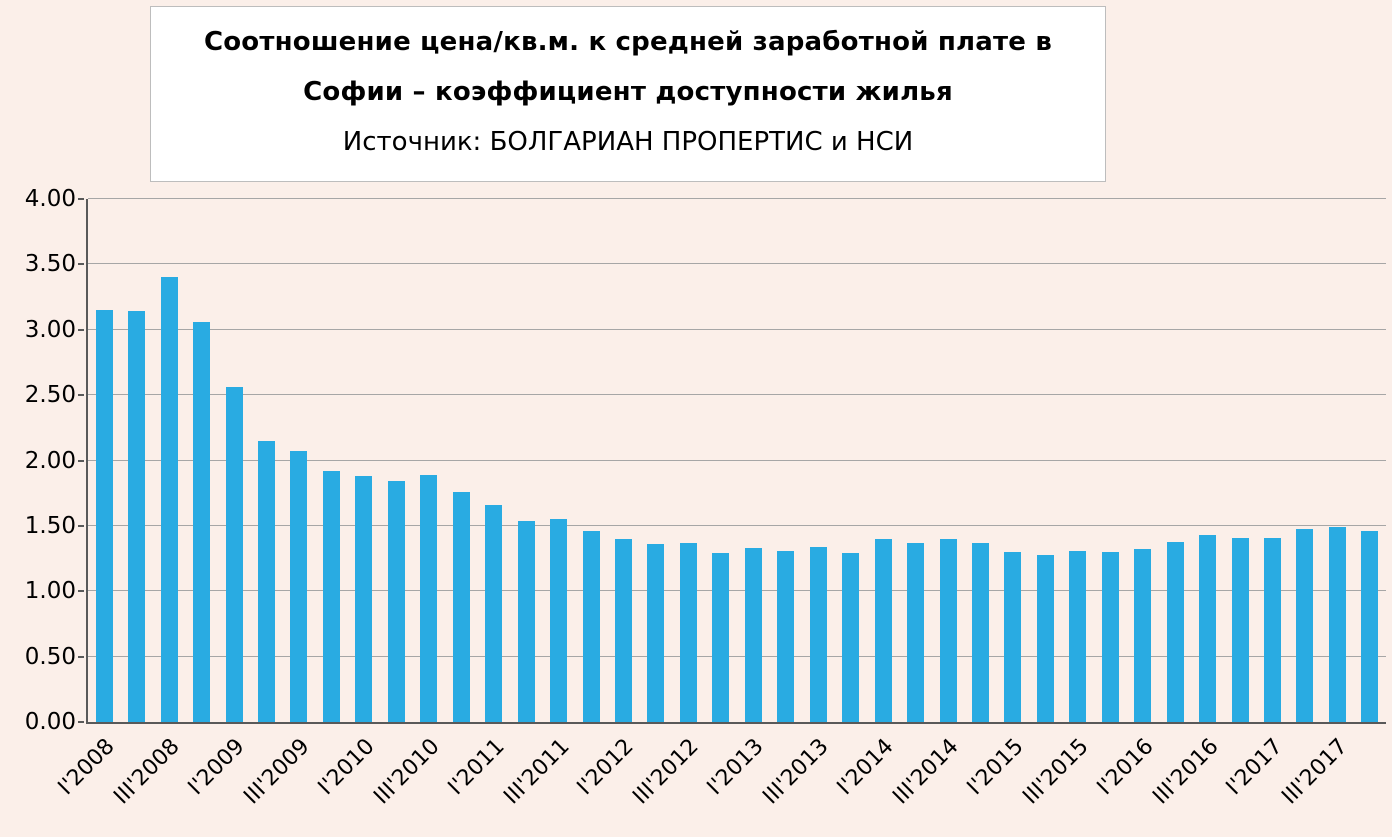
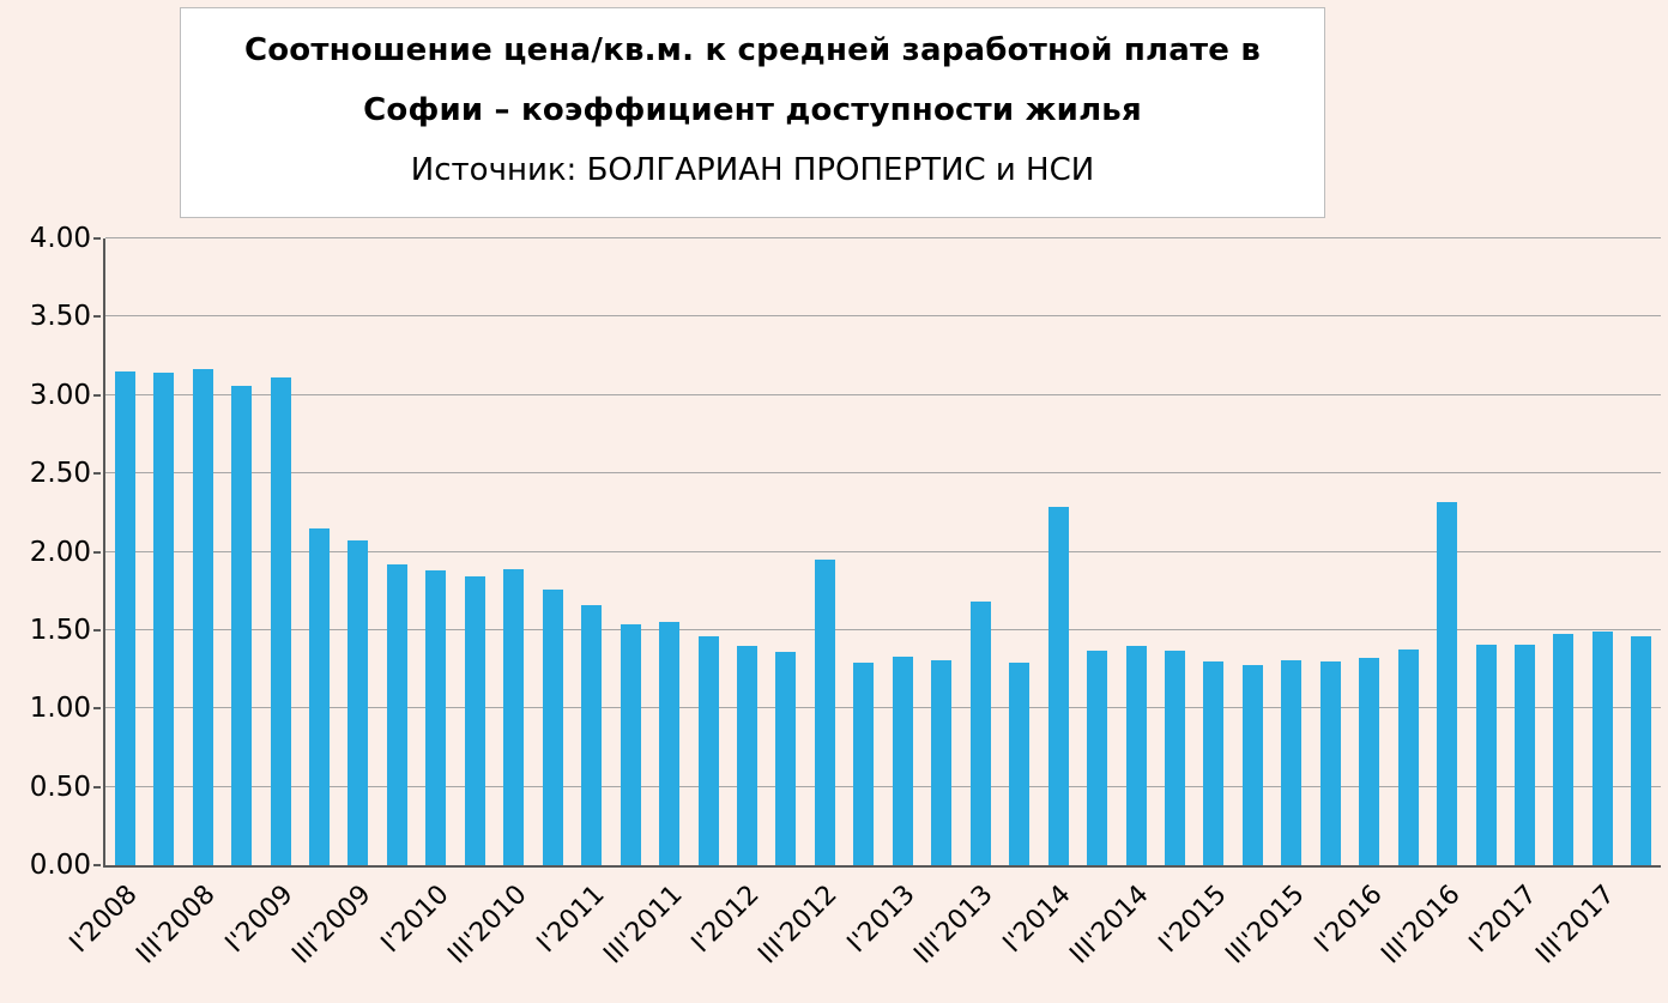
III'2008: 3.40 -> 3.17
I'2009: 2.56 -> 3.11
III'2012: 1.37 -> 1.95
III'2013: 1.34 -> 1.68
I'2014: 1.40 -> 2.29
III'2016: 1.43 -> 2.32
